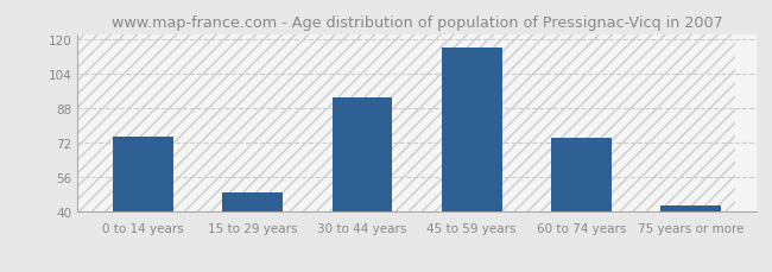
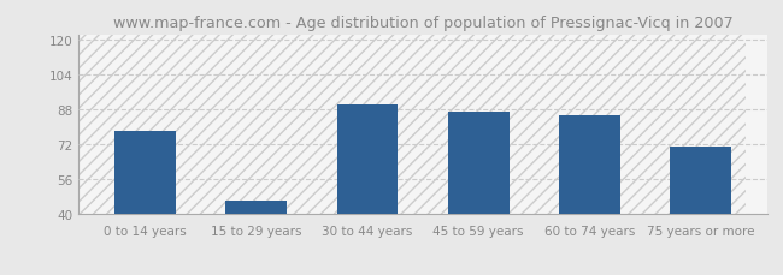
0 to 14 years: 75 -> 78
15 to 29 years: 49 -> 46
30 to 44 years: 93 -> 90
45 to 59 years: 116 -> 87
60 to 74 years: 74 -> 85
75 years or more: 43 -> 71
